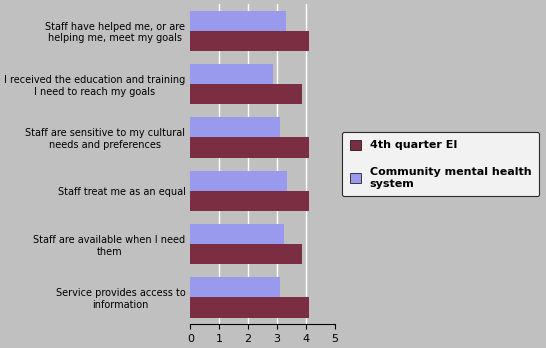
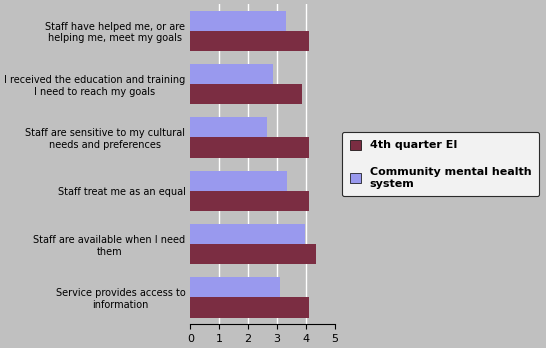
Community mental health system/Staff are sensitive to my cultural needs and preferences: 3.10 -> 2.65
Community mental health system/Staff are available when I need them: 3.25 -> 3.95
4th quarter EI/Staff are available when I need them: 3.85 -> 4.35
